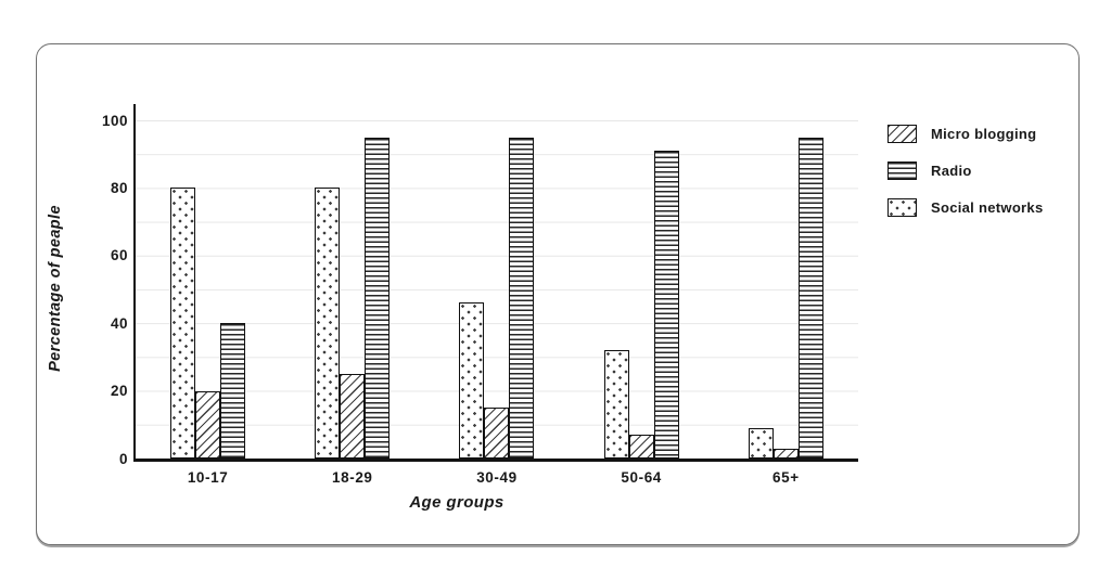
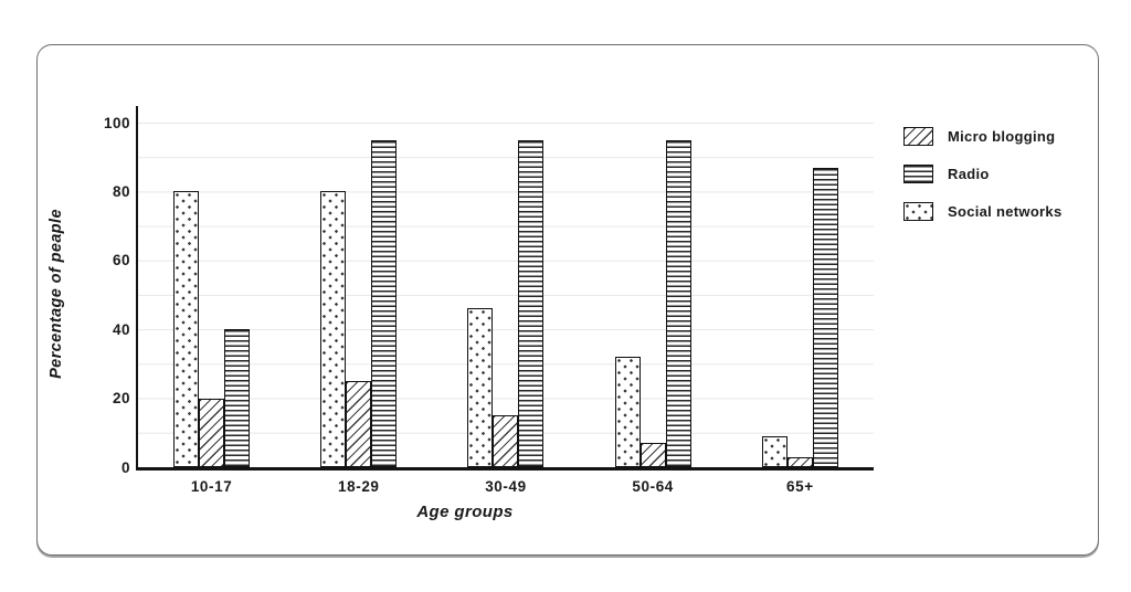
Radio/50-64: 91 -> 95
Radio/65+: 95 -> 87
